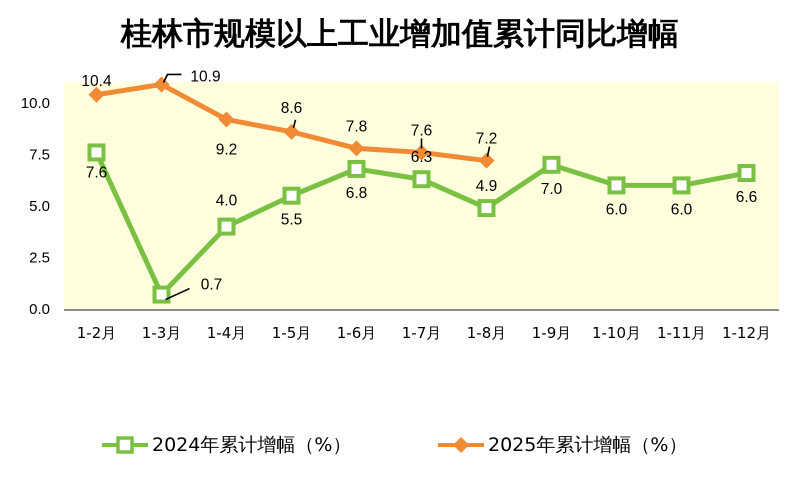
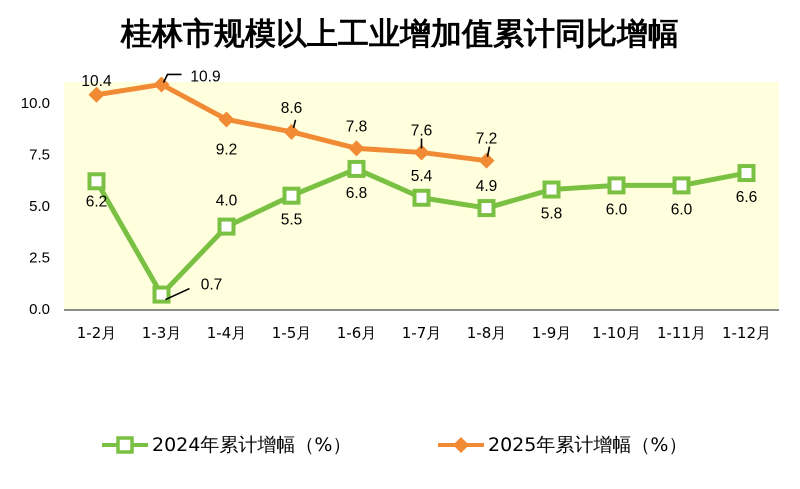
2024年累计增幅（%）/1-2月: 7.6 -> 6.2
2024年累计增幅（%）/1-7月: 6.3 -> 5.4
2024年累计增幅（%）/1-9月: 7.0 -> 5.8
